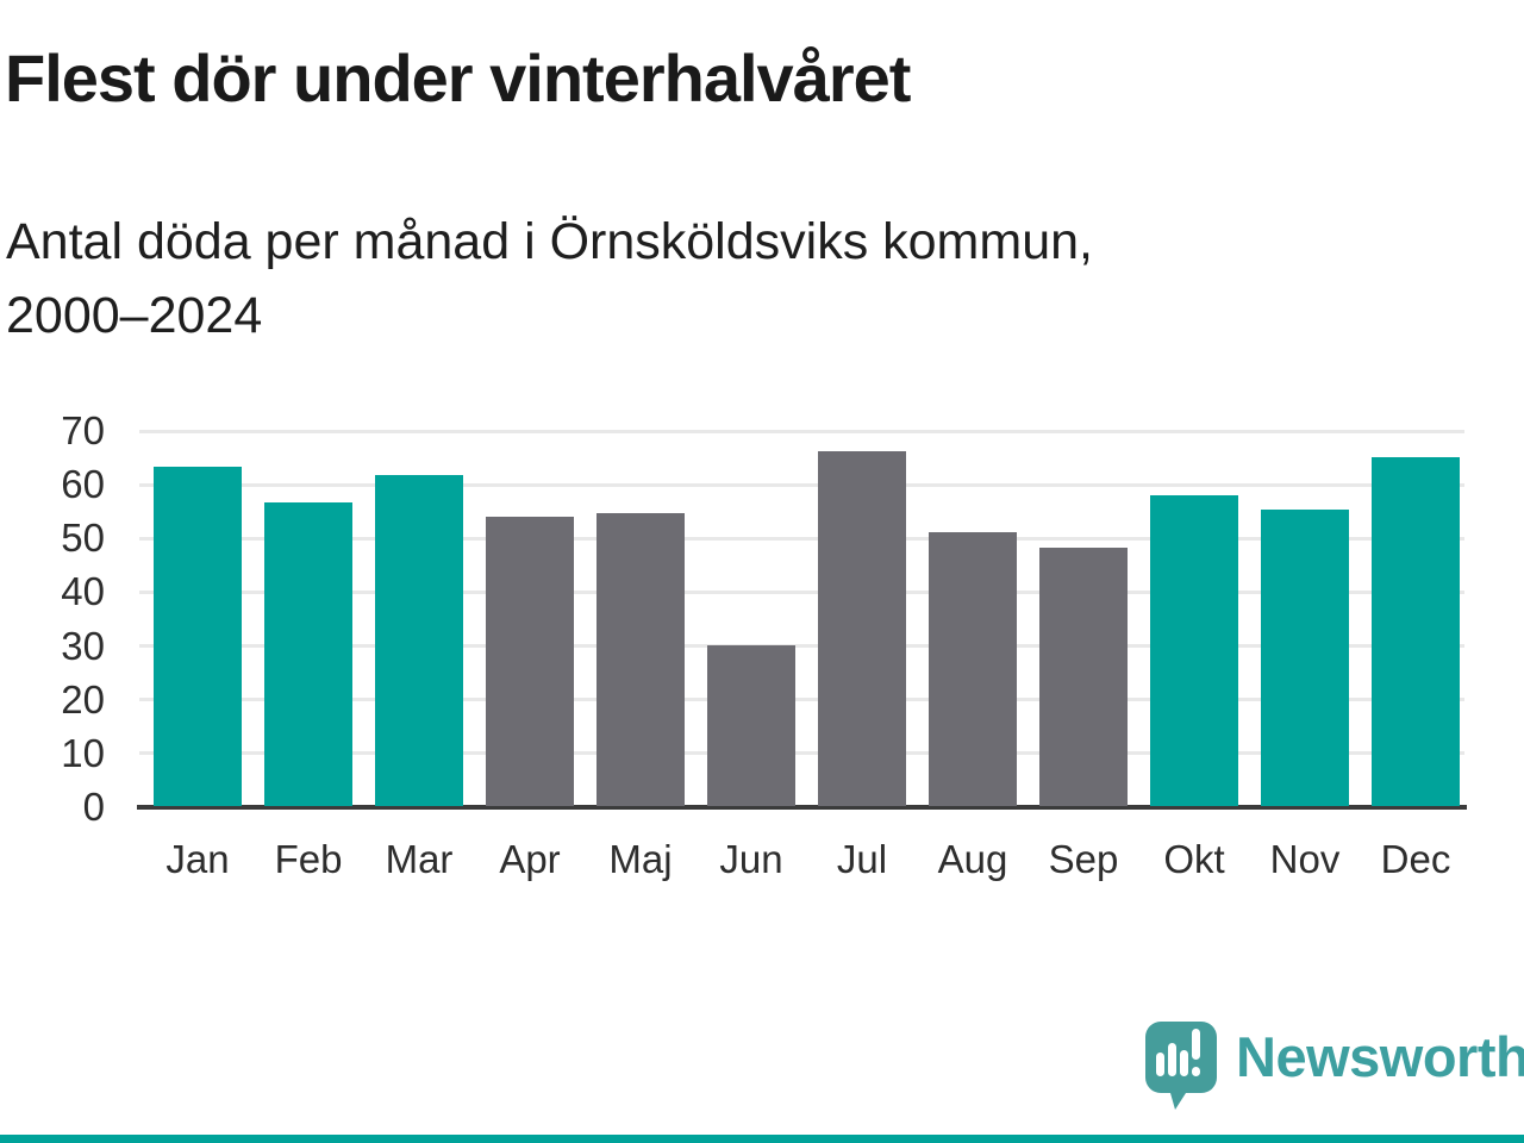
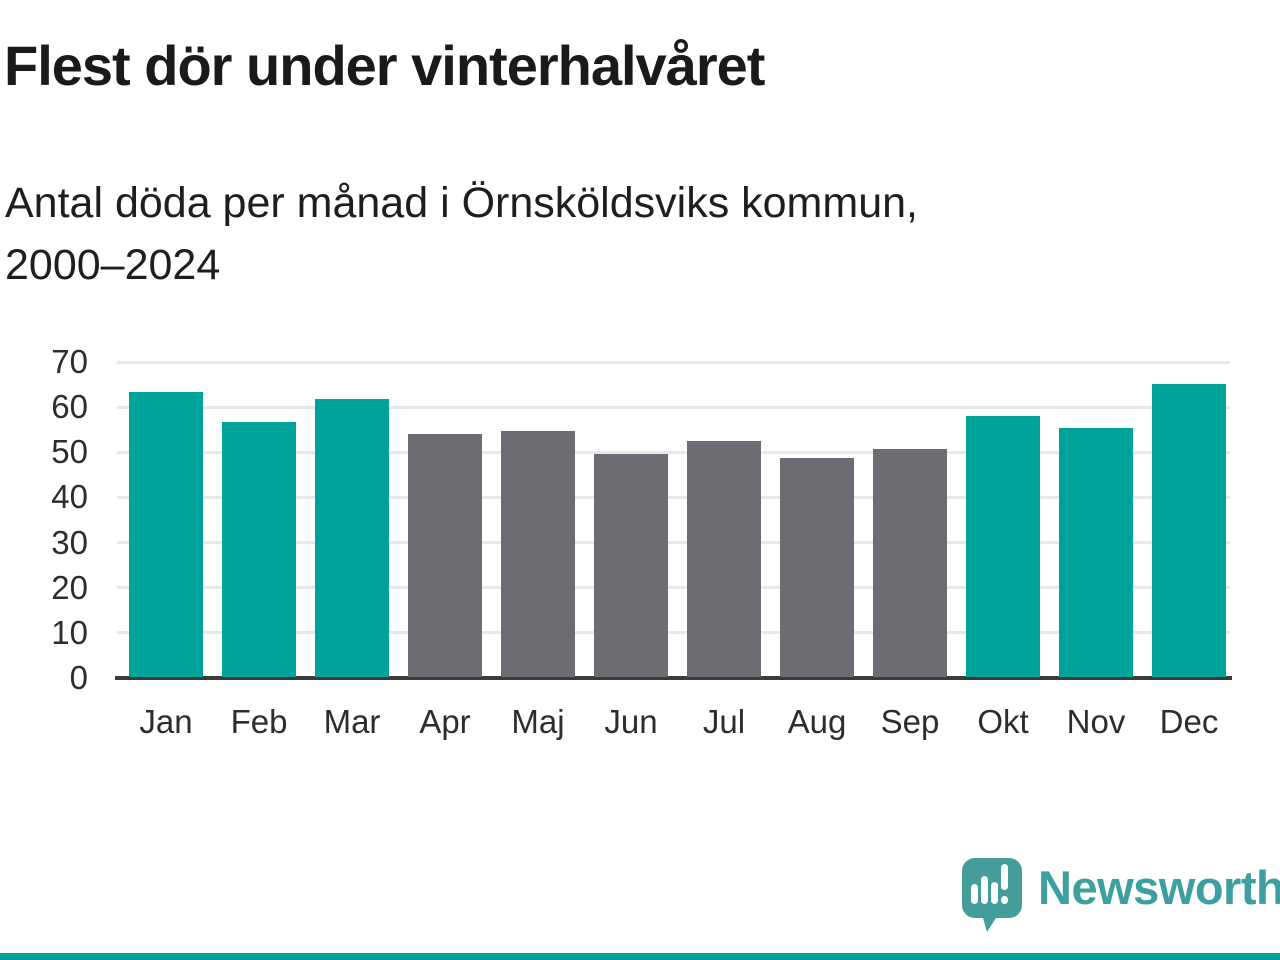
Jun: 30 -> 50
Jul: 66 -> 52
Aug: 51 -> 49
Sep: 48 -> 51
